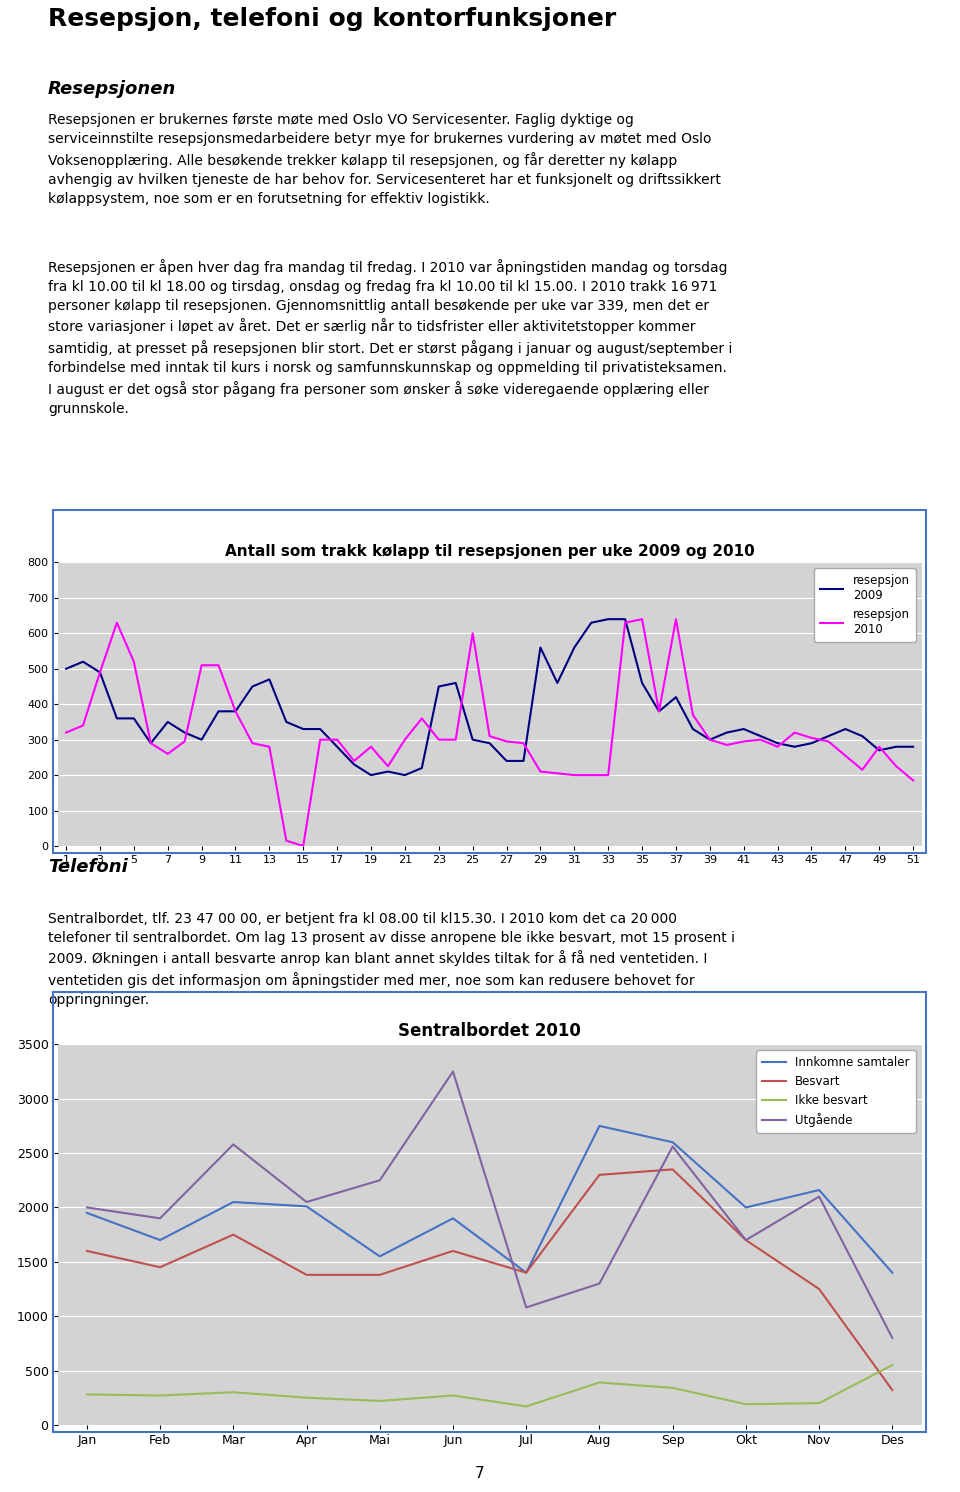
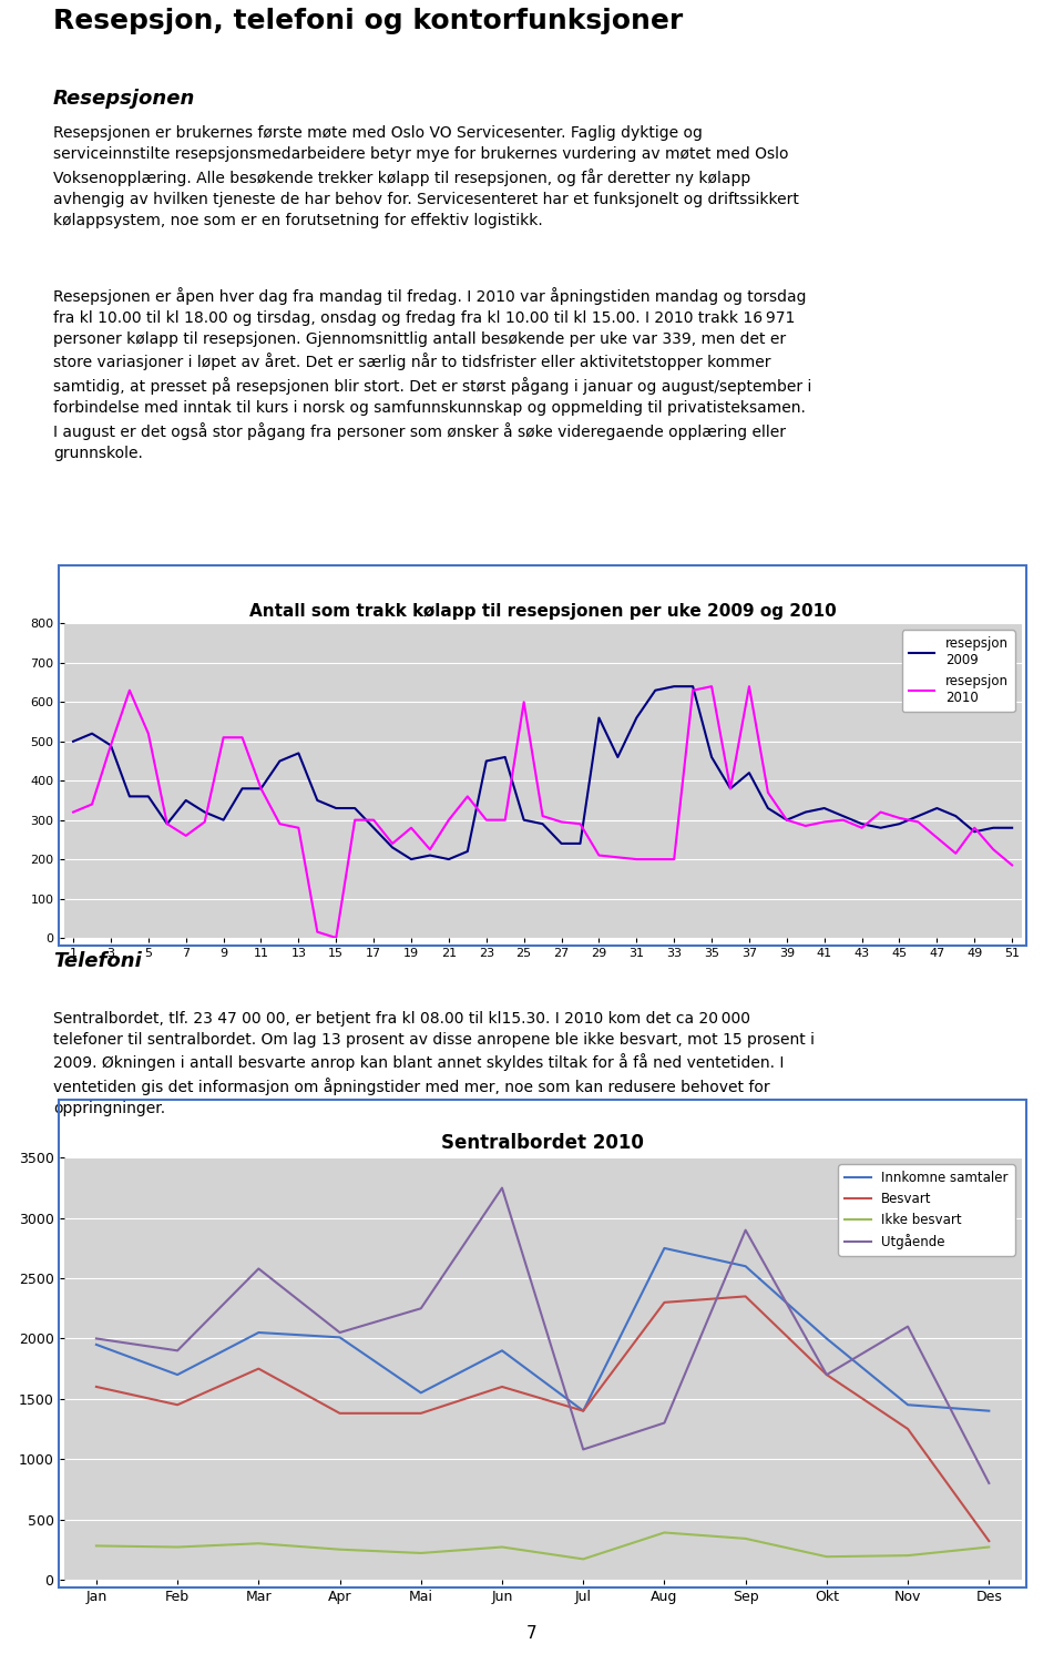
Sentralbordet 2010/Utgående/Sep: 2560 -> 2900
Sentralbordet 2010/Innkomne samtaler/Nov: 2160 -> 1450
Sentralbordet 2010/Ikke besvart/Des: 550 -> 270
